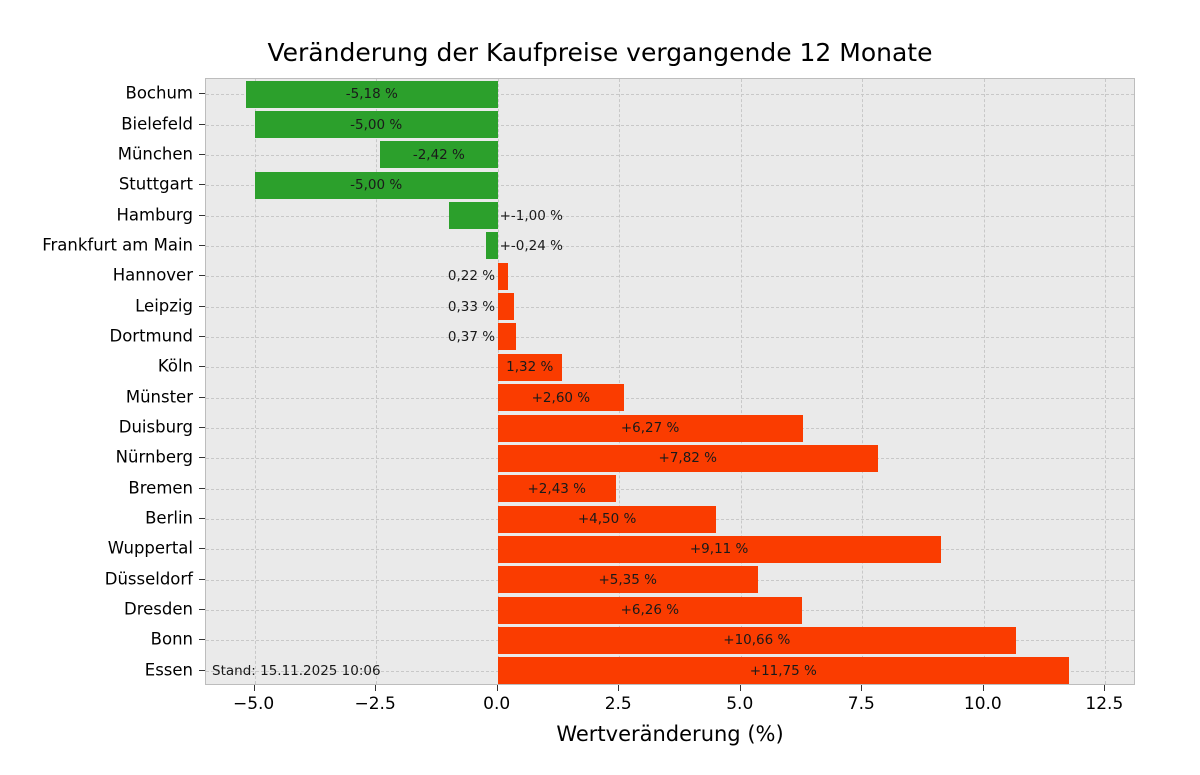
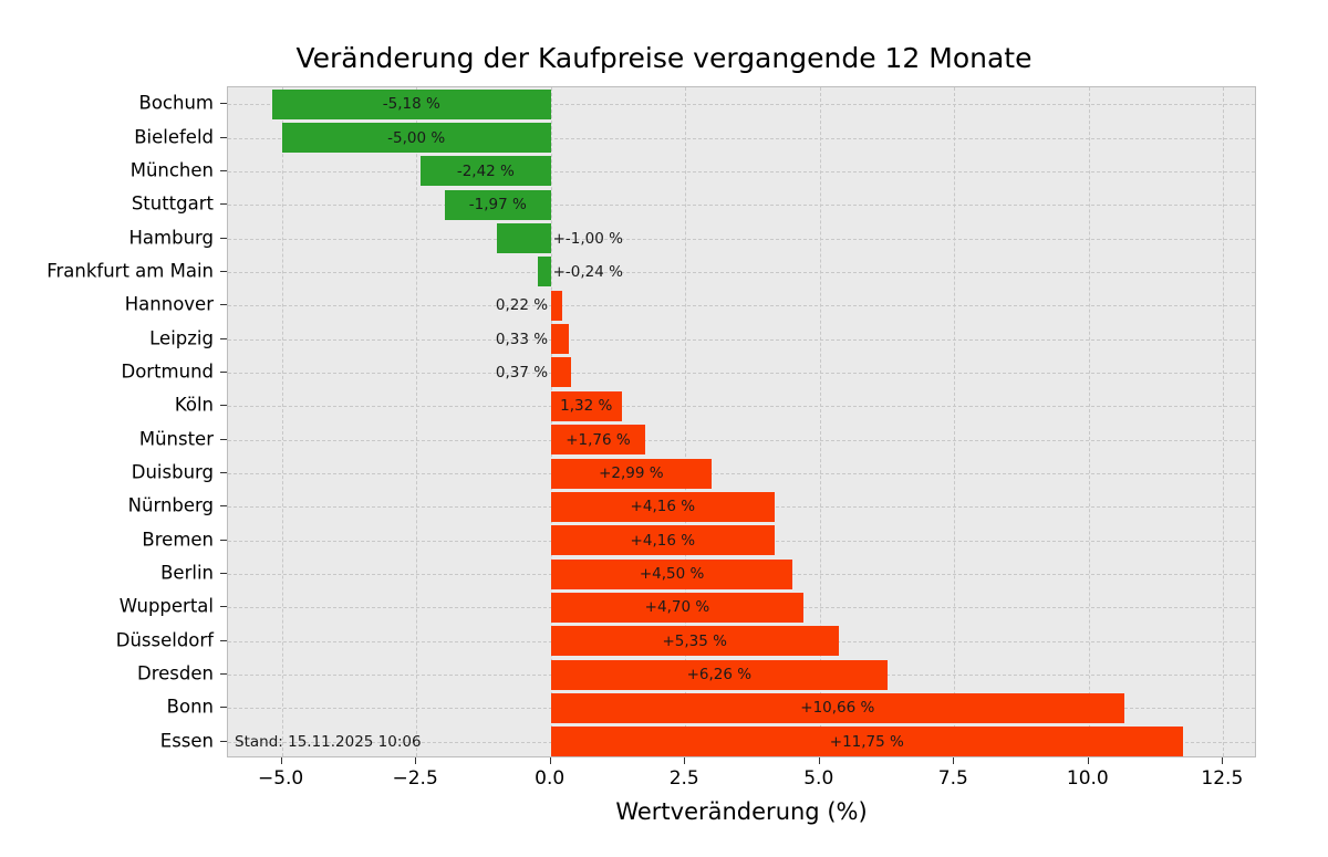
Stuttgart: -5,00 -> -1,97
Münster: +2,60 -> +1,76
Duisburg: +6,27 -> +2,99
Nürnberg: +7,82 -> +4,16
Bremen: +2,43 -> +4,16
Wuppertal: +9,11 -> +4,70
